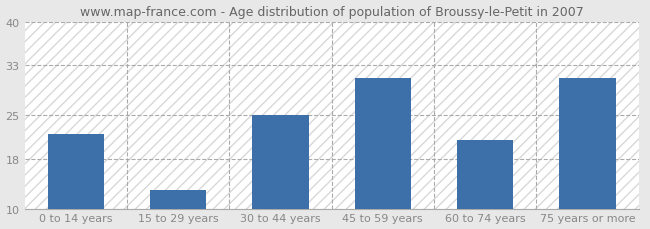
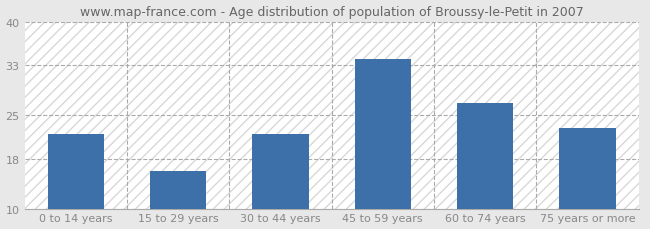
15 to 29 years: 13 -> 16
30 to 44 years: 25 -> 22
45 to 59 years: 31 -> 34
60 to 74 years: 21 -> 27
75 years or more: 31 -> 23
